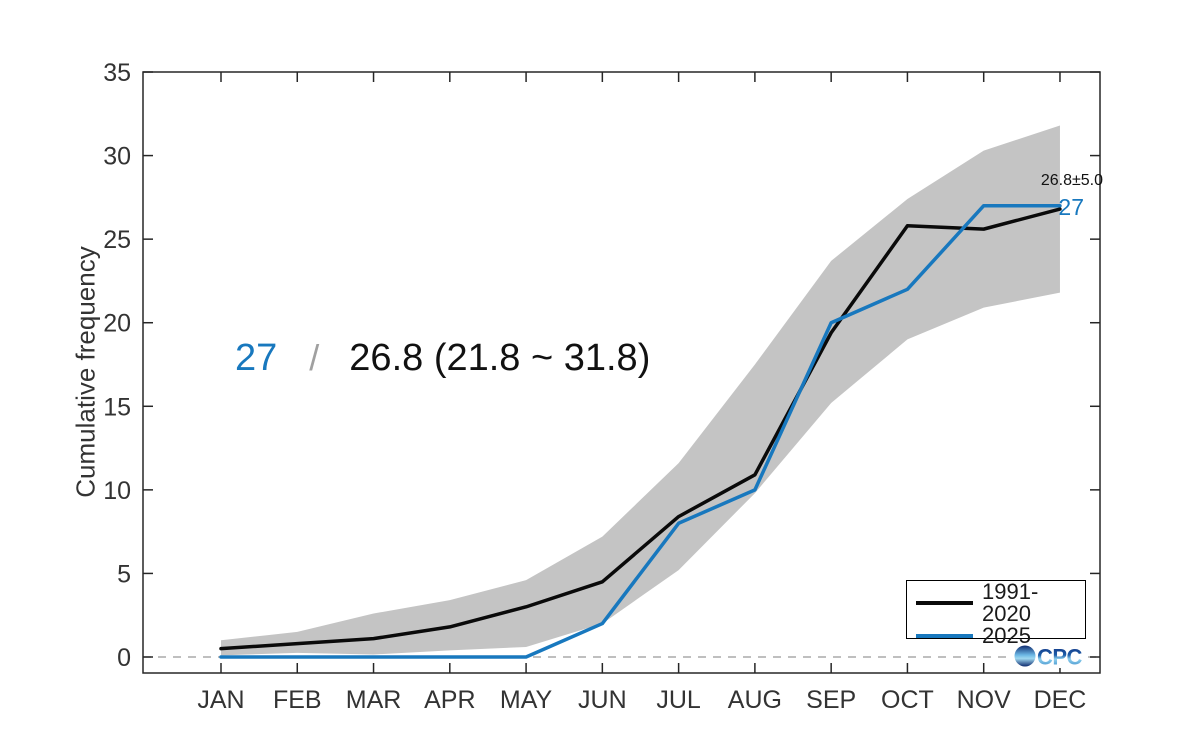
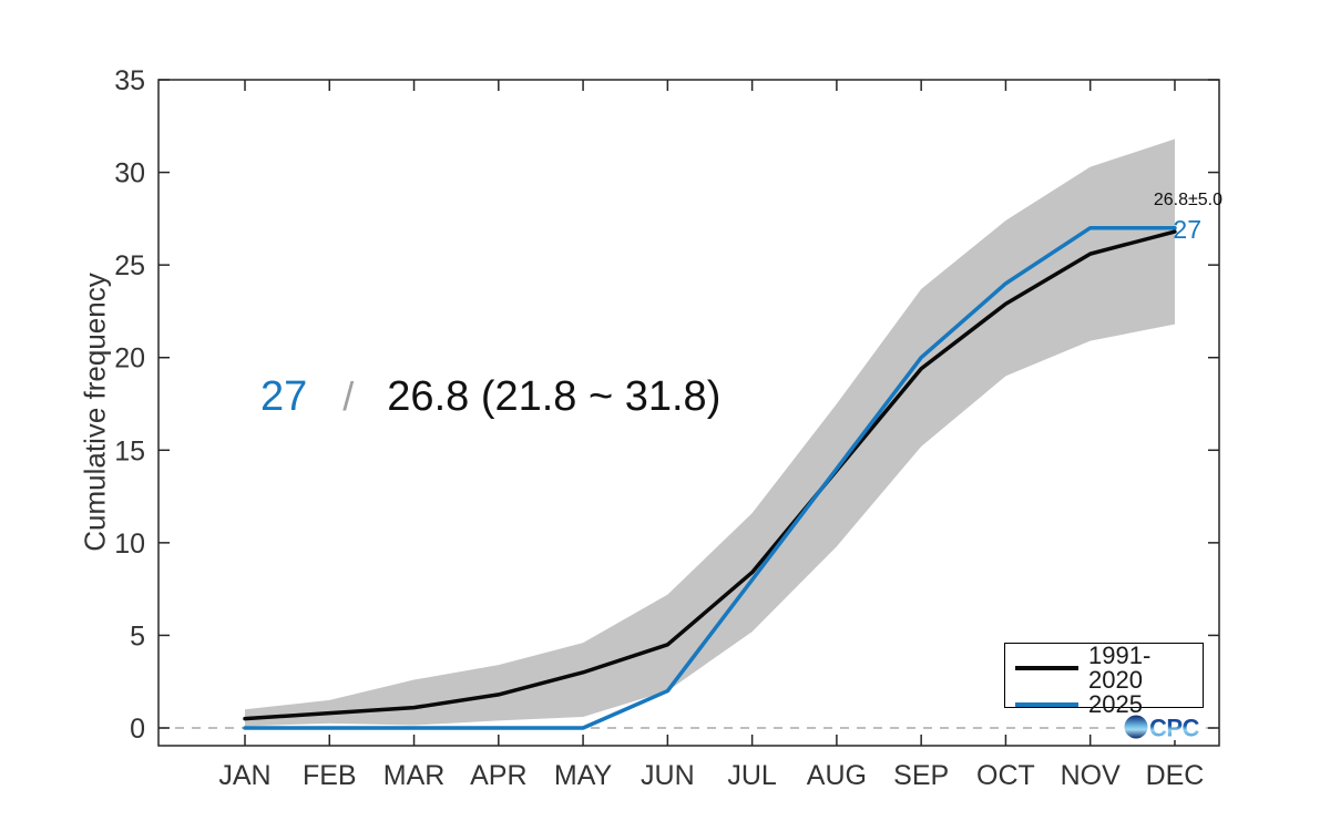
1991-2020/AUG: 10.9 -> 13.9
2025/AUG: 10 -> 14
1991-2020/OCT: 25.8 -> 22.9
2025/OCT: 22 -> 24
